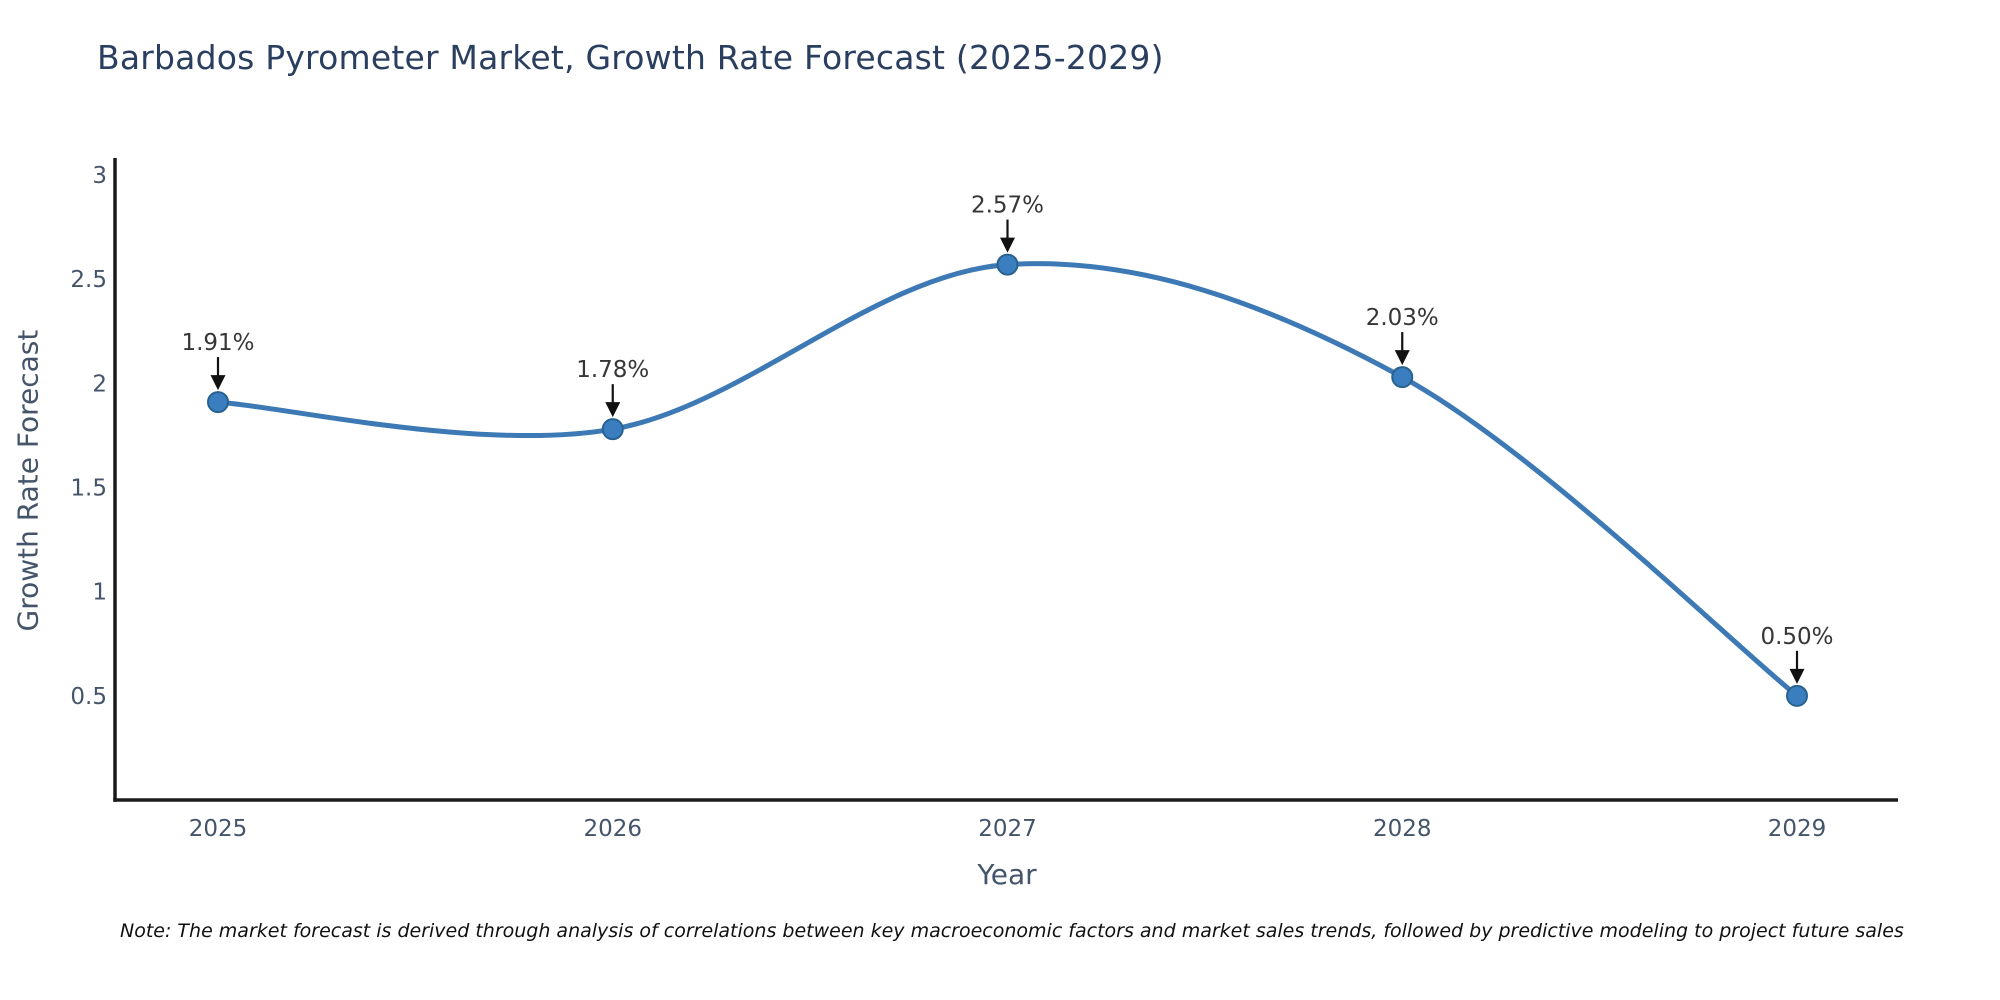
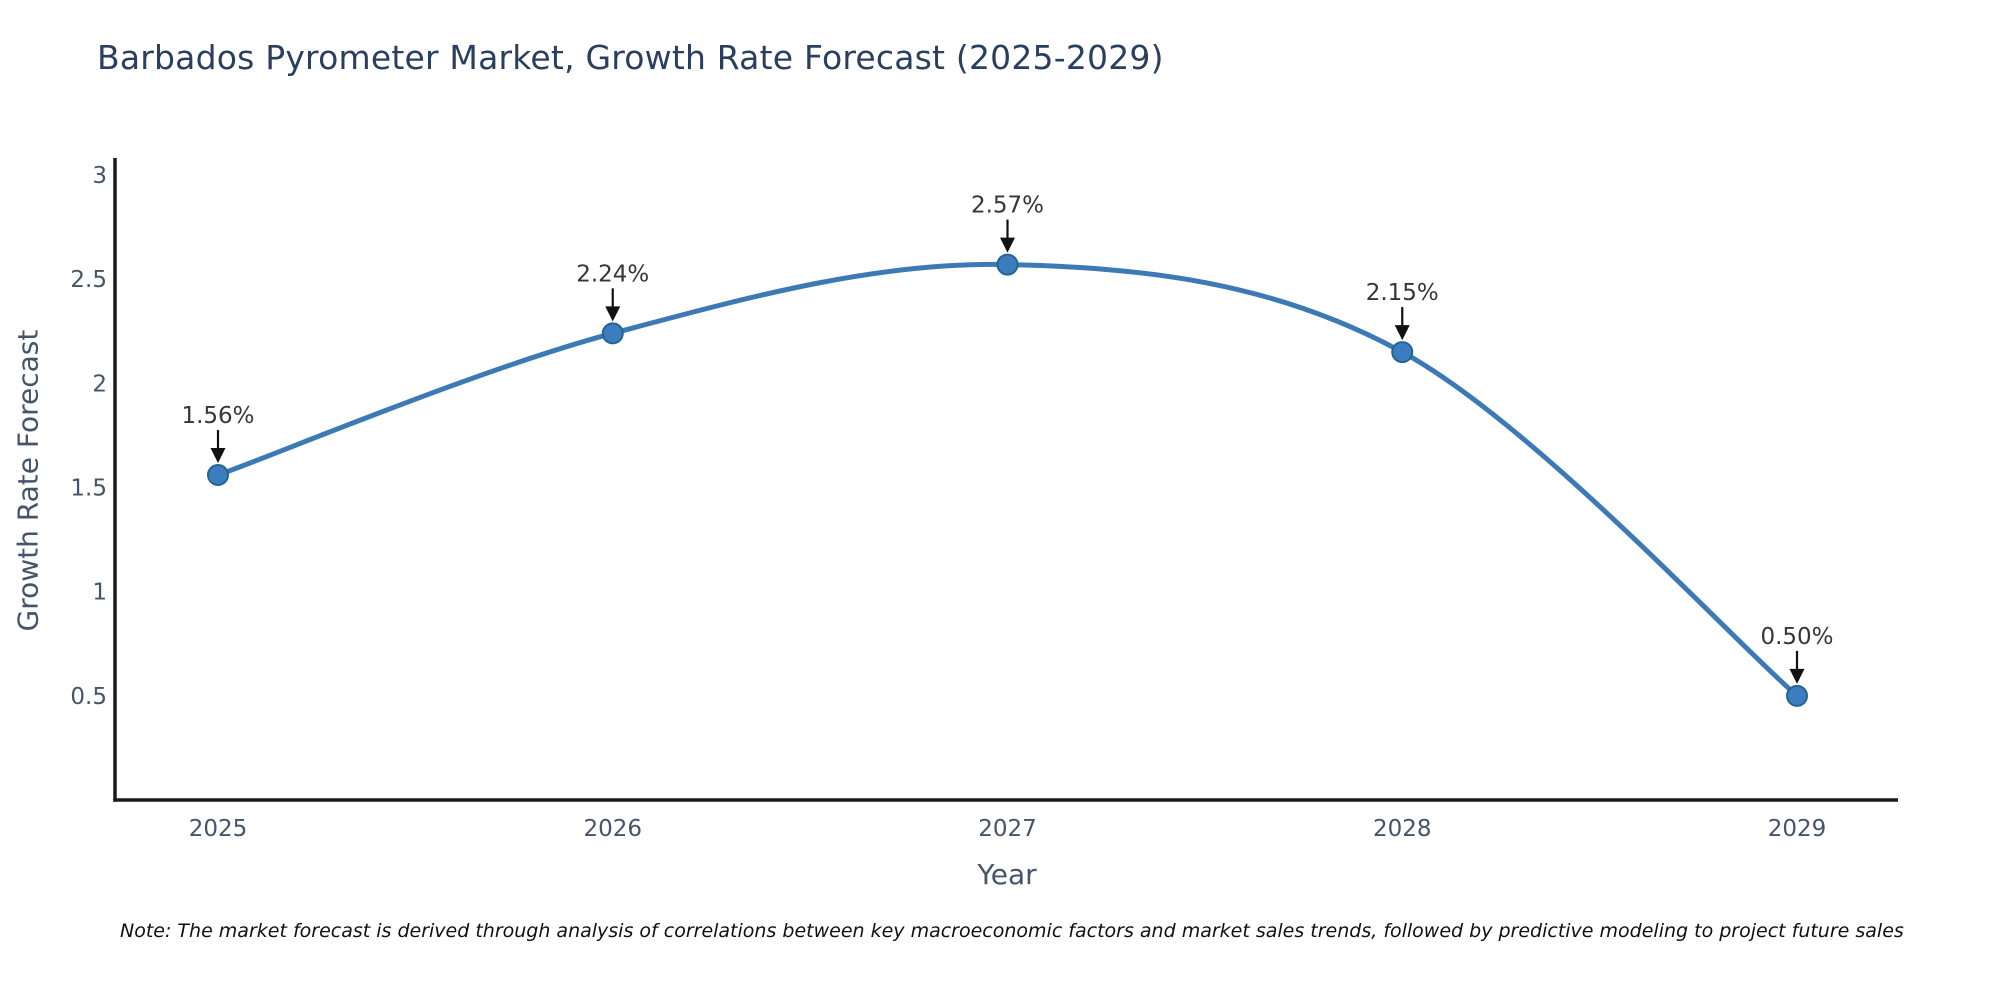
2025: 1.91% -> 1.56%
2026: 1.78% -> 2.24%
2028: 2.03% -> 2.15%
